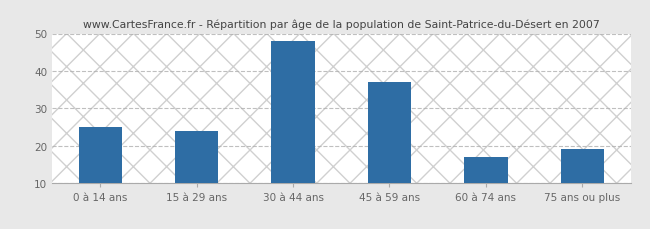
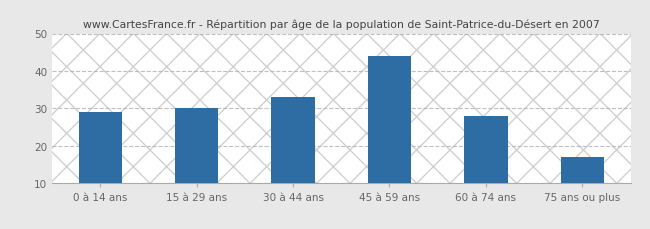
0 à 14 ans: 25 -> 29
15 à 29 ans: 24 -> 30
30 à 44 ans: 48 -> 33
45 à 59 ans: 37 -> 44
60 à 74 ans: 17 -> 28
75 ans ou plus: 19 -> 17
